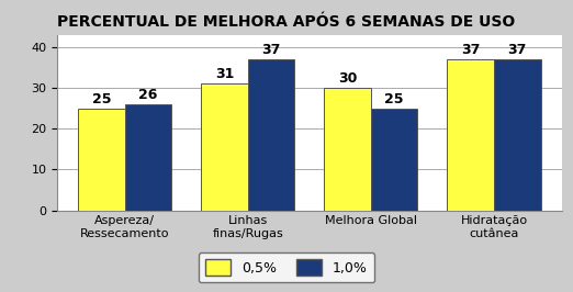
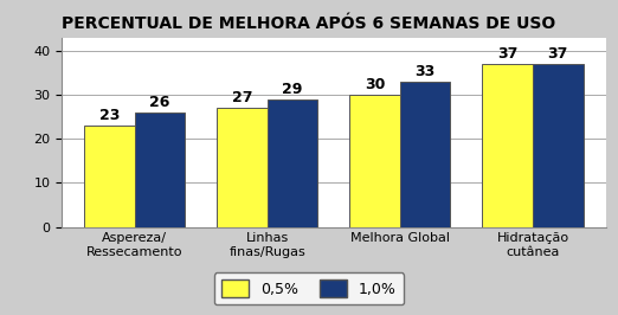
0,5%/Aspereza/ Ressecamento: 25 -> 23
0,5%/Linhas finas/Rugas: 31 -> 27
1,0%/Linhas finas/Rugas: 37 -> 29
1,0%/Melhora Global: 25 -> 33
